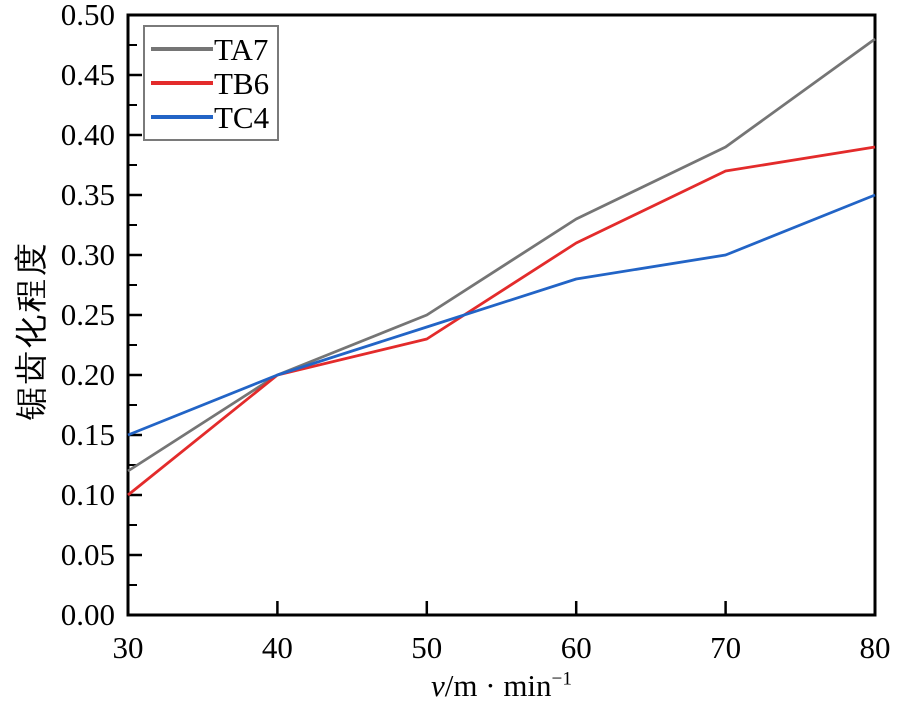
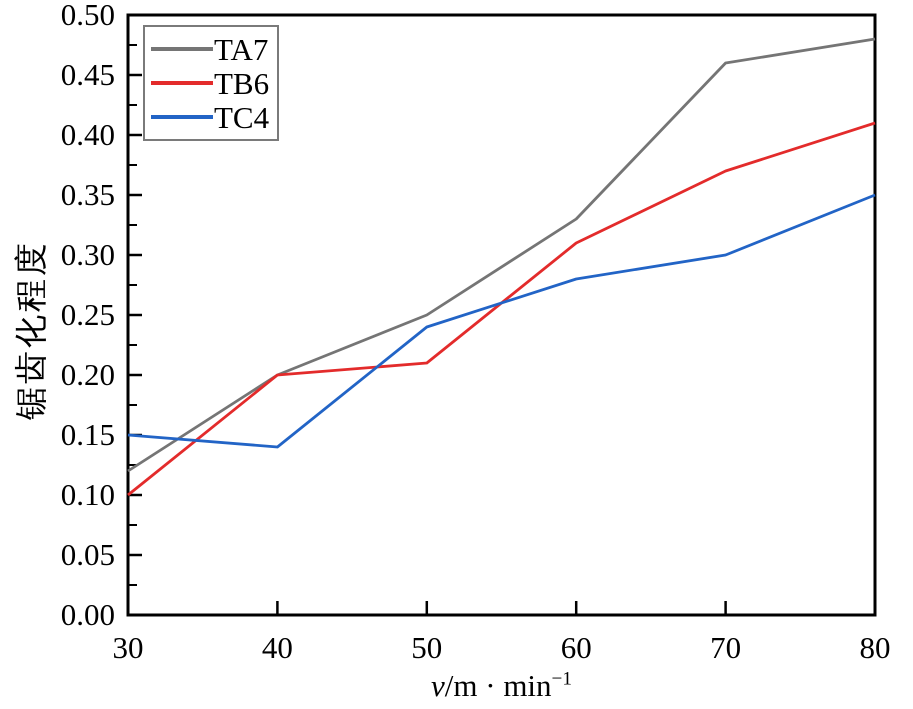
TC4/40: 0.20 -> 0.14
TB6/50: 0.23 -> 0.21
TA7/70: 0.39 -> 0.46
TB6/80: 0.39 -> 0.41
